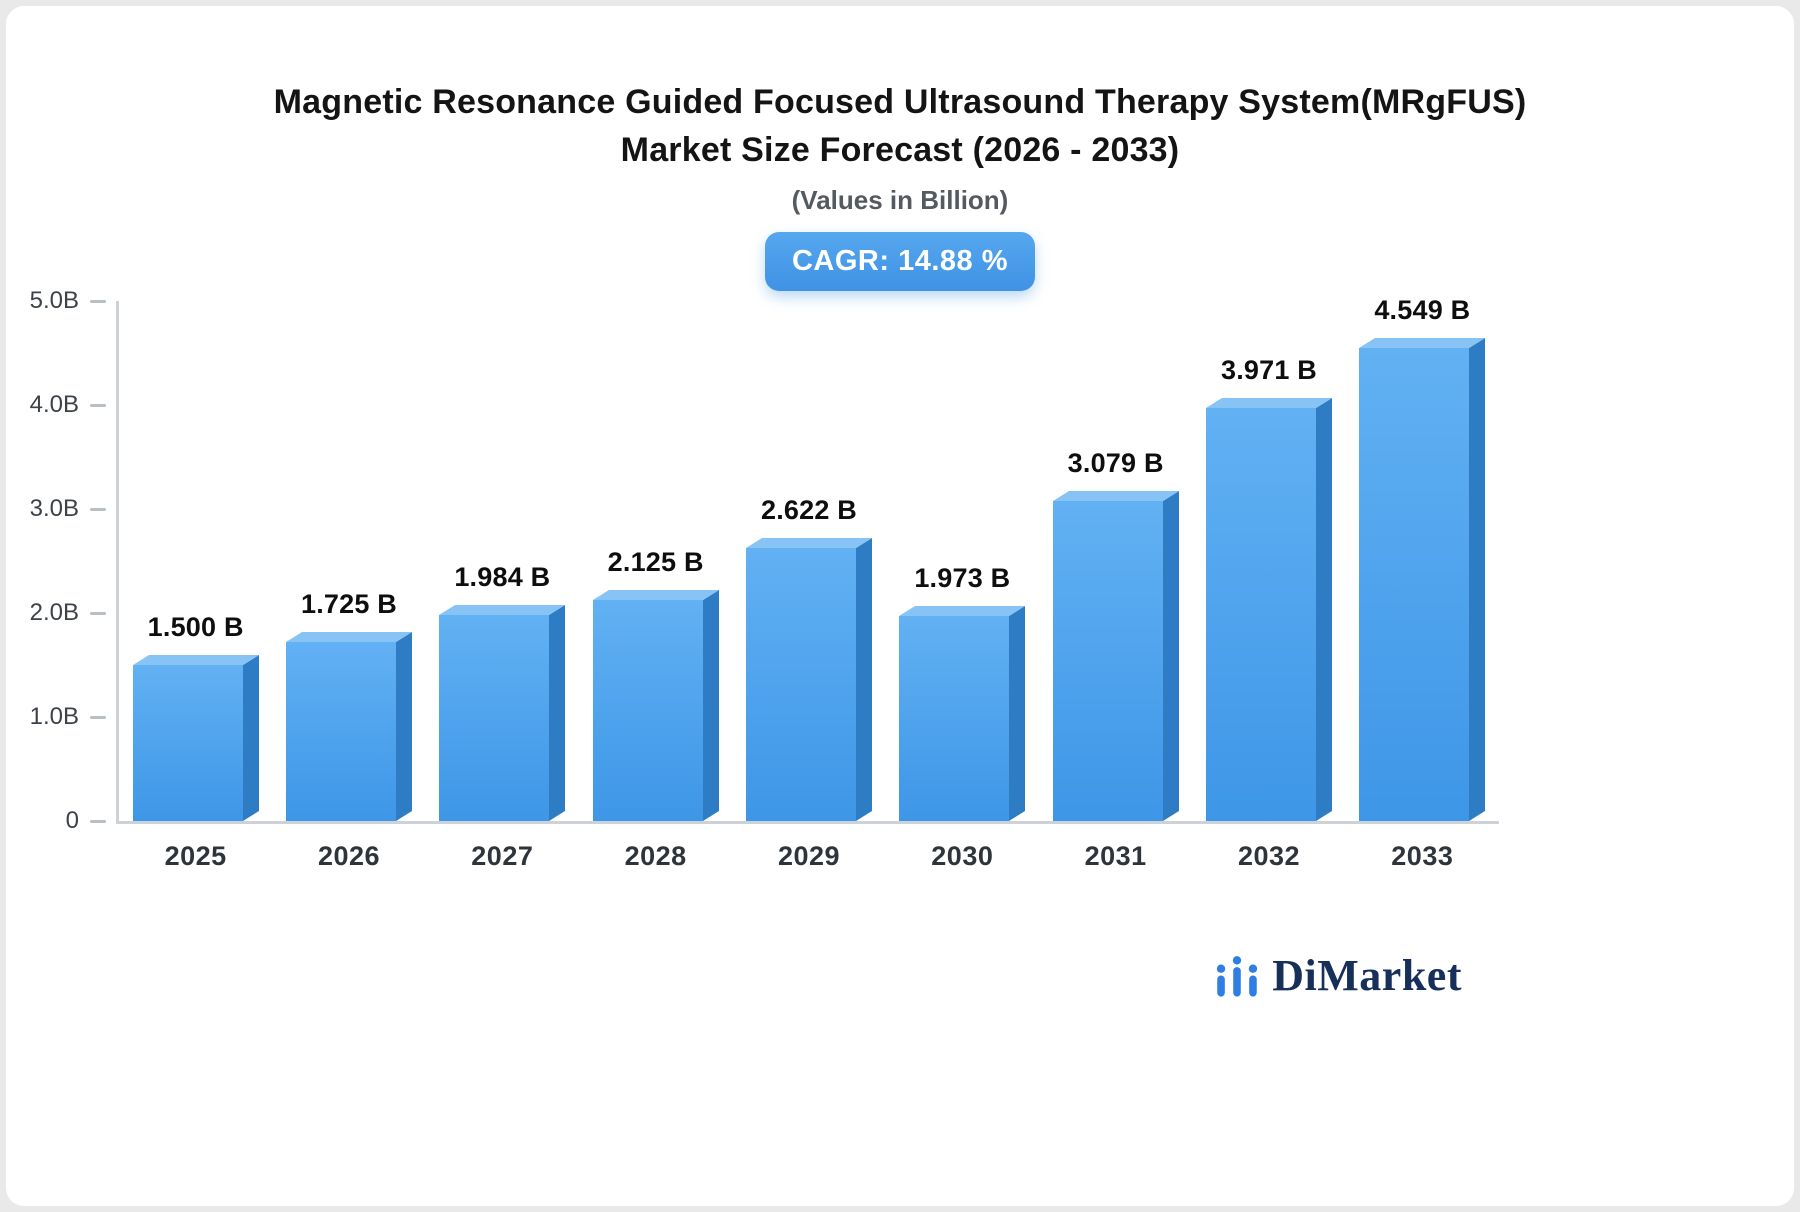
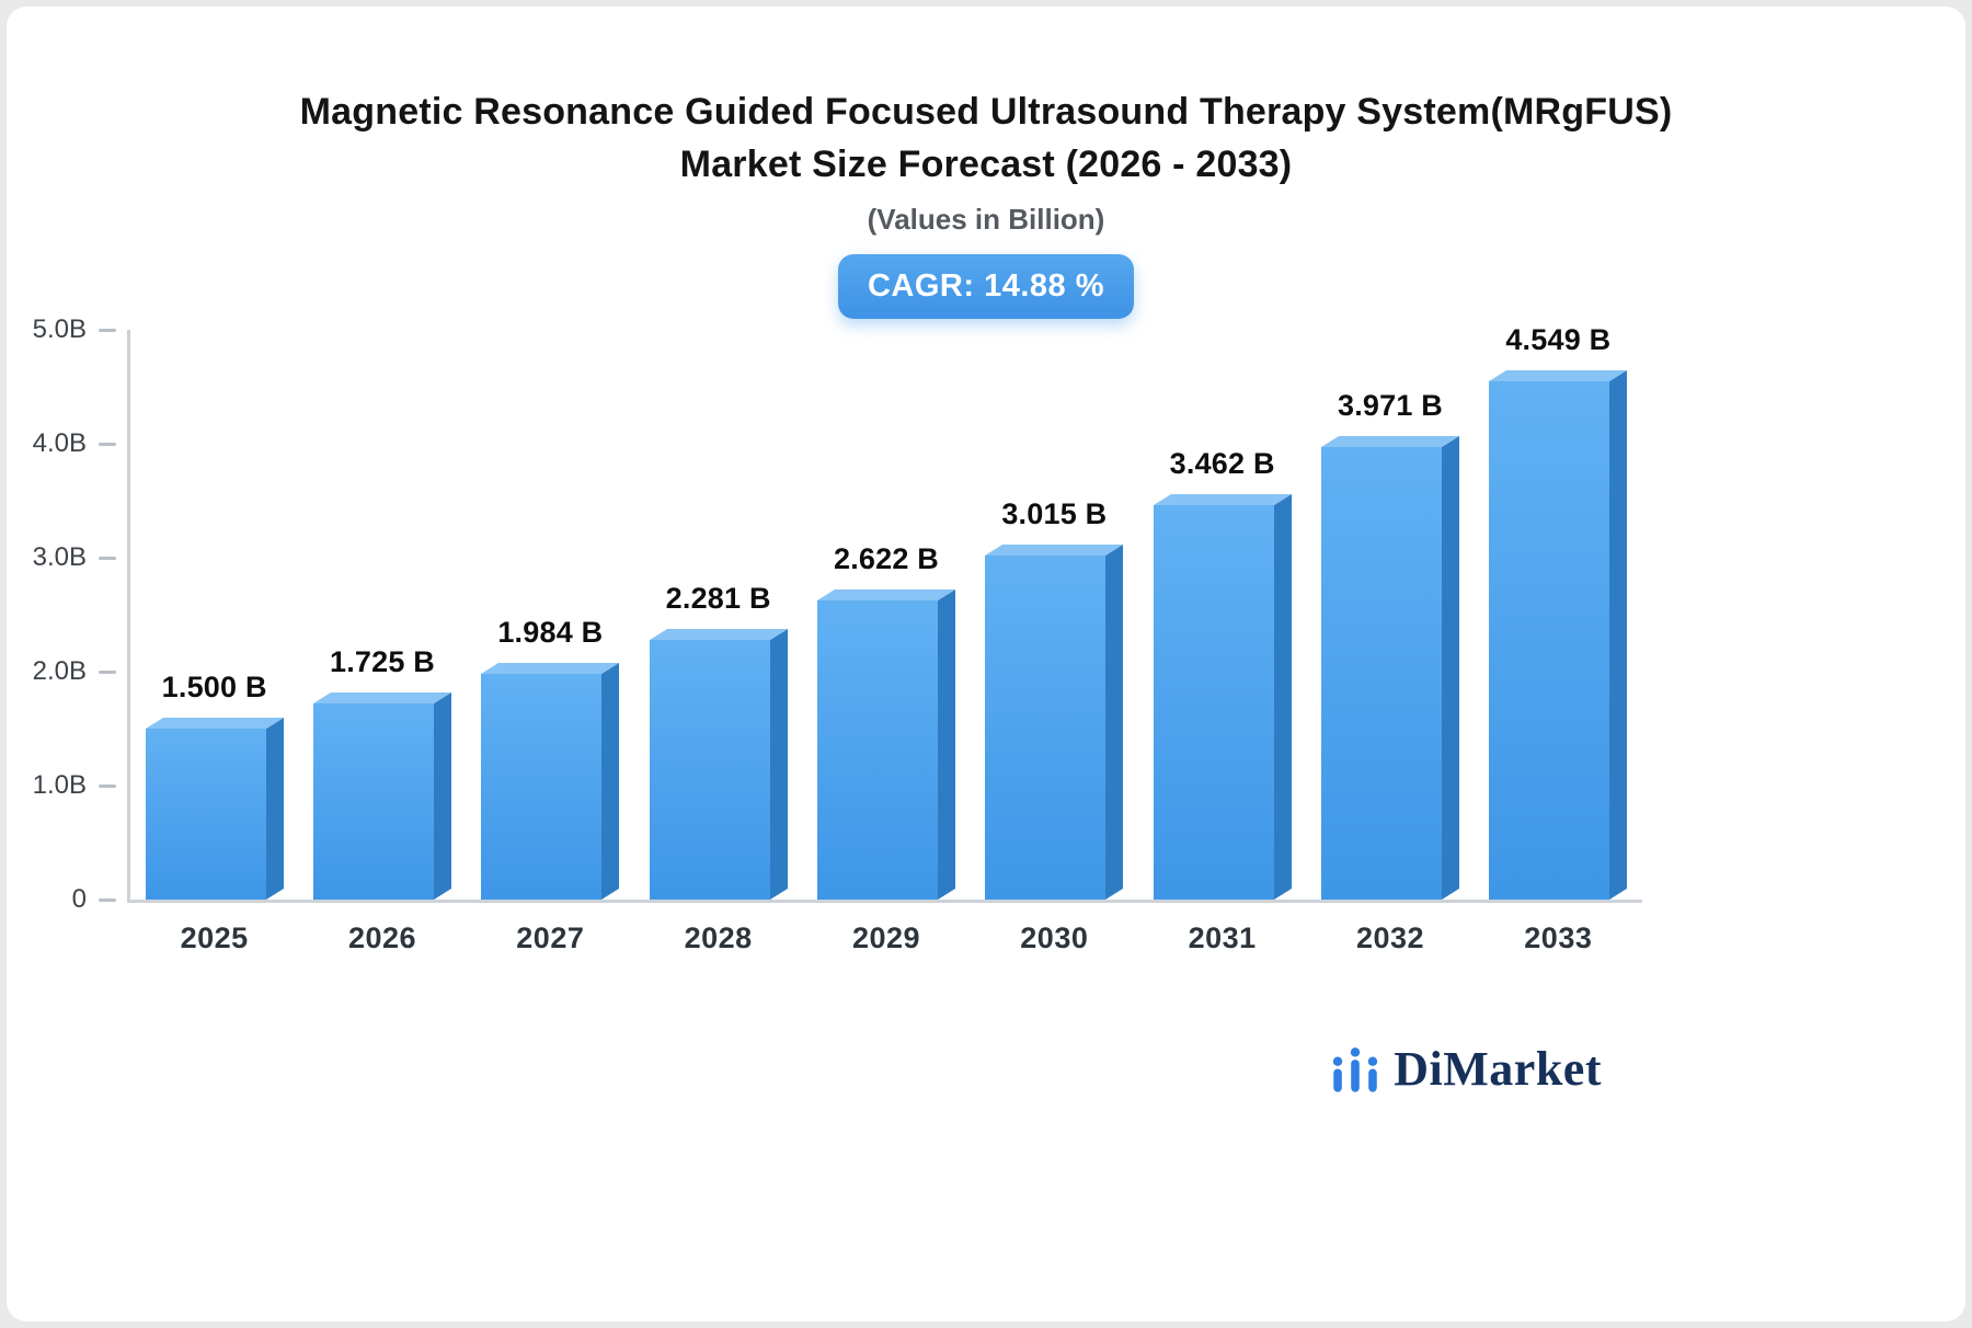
2028: 2.125 -> 2.281
2030: 1.973 -> 3.015
2031: 3.079 -> 3.462
